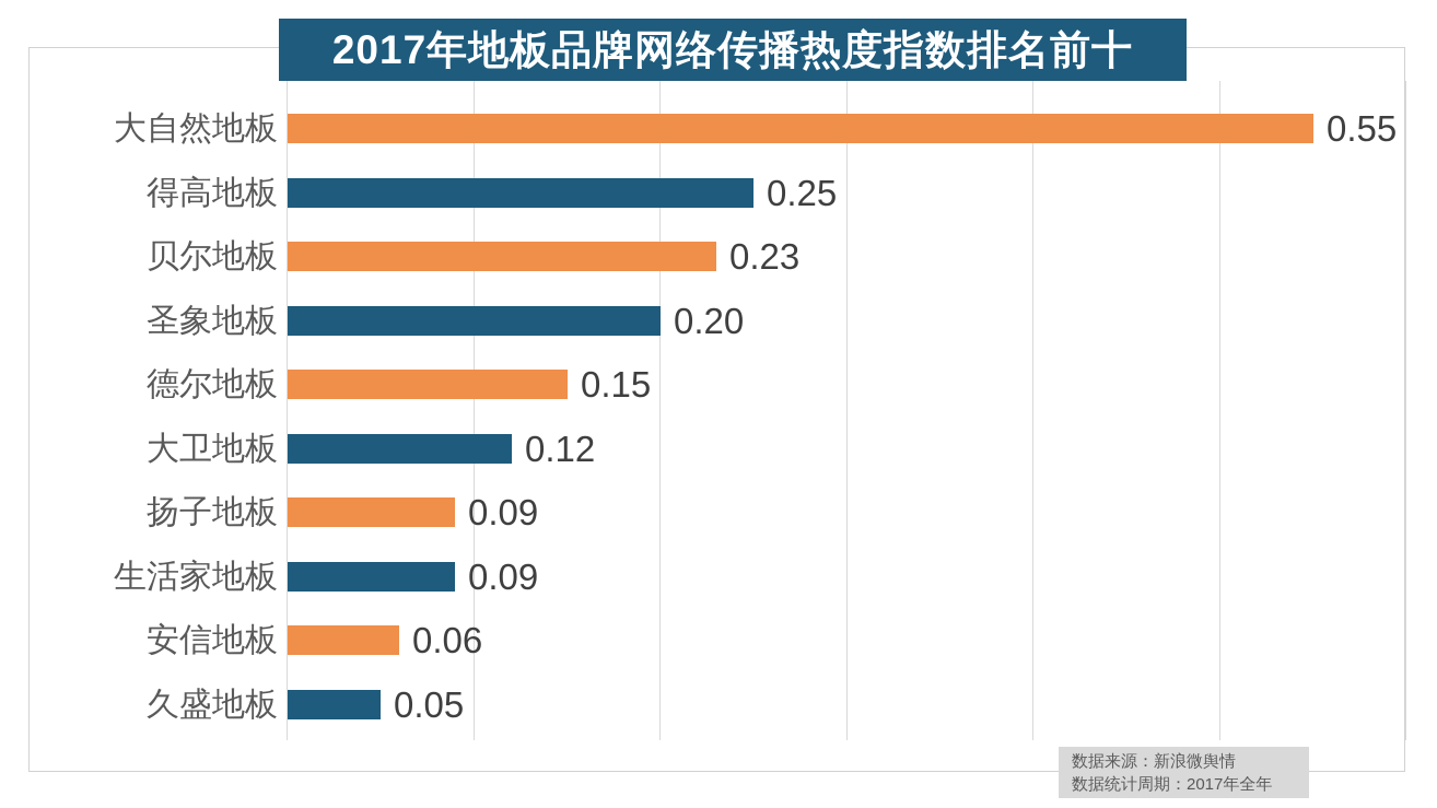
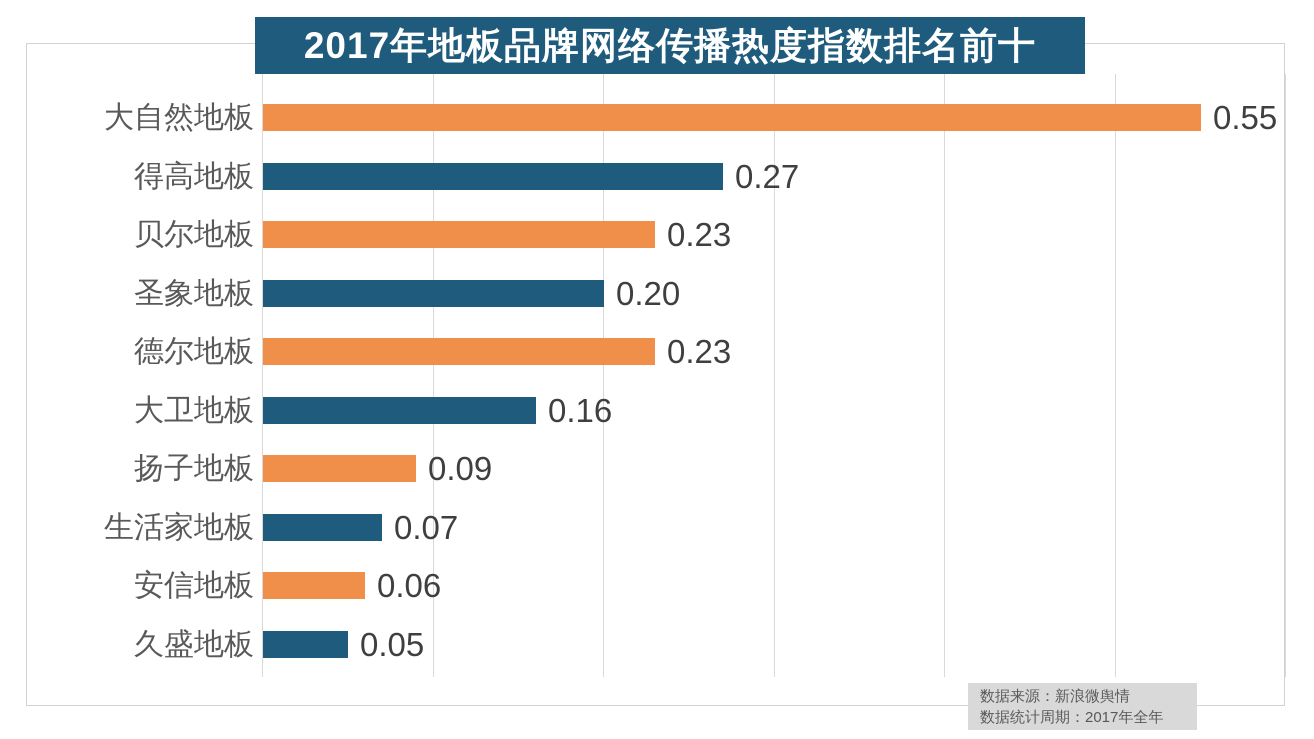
得高地板: 0.25 -> 0.27
德尔地板: 0.15 -> 0.23
大卫地板: 0.12 -> 0.16
生活家地板: 0.09 -> 0.07
